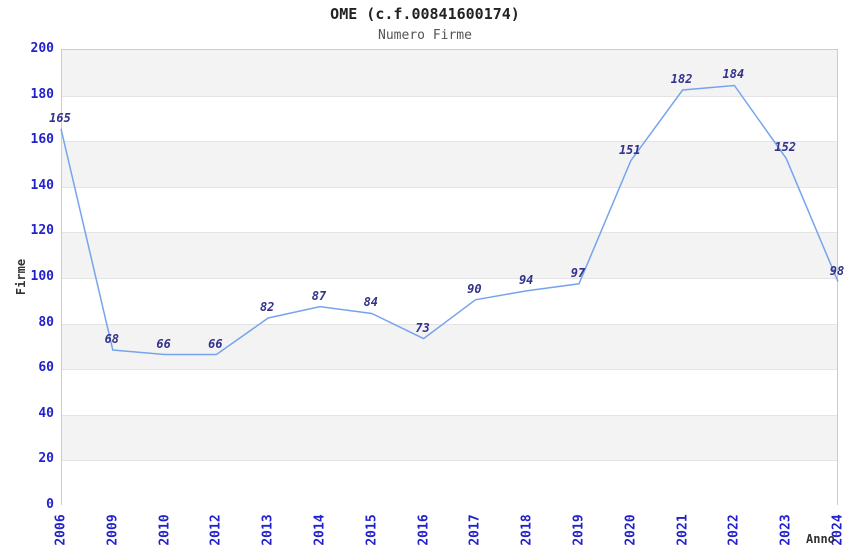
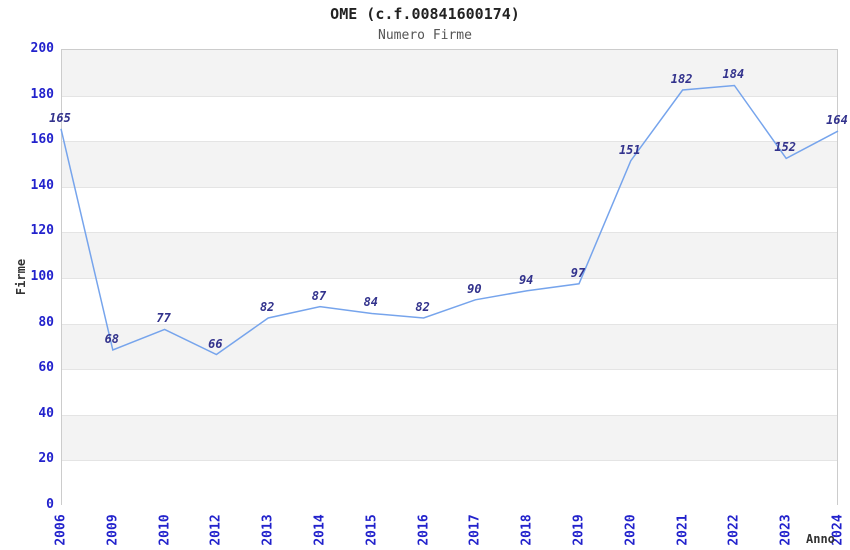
2010: 66 -> 77
2016: 73 -> 82
2024: 98 -> 164
